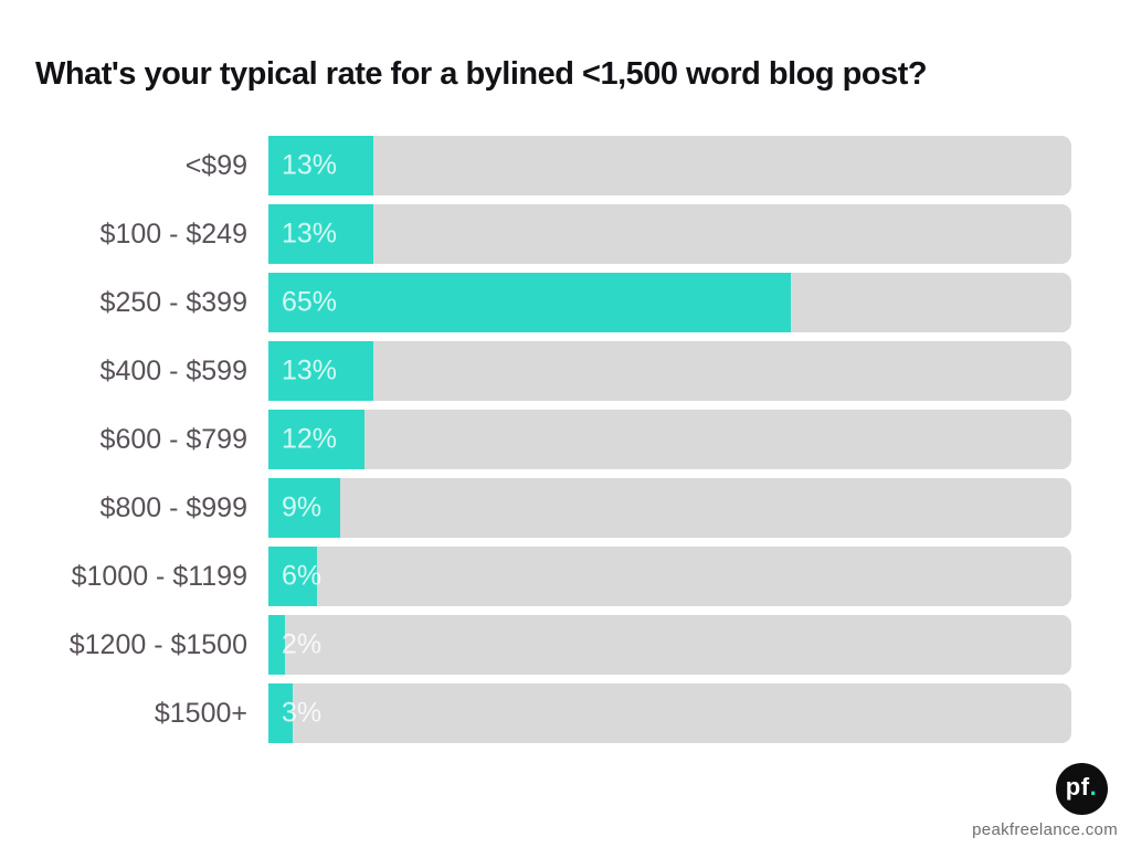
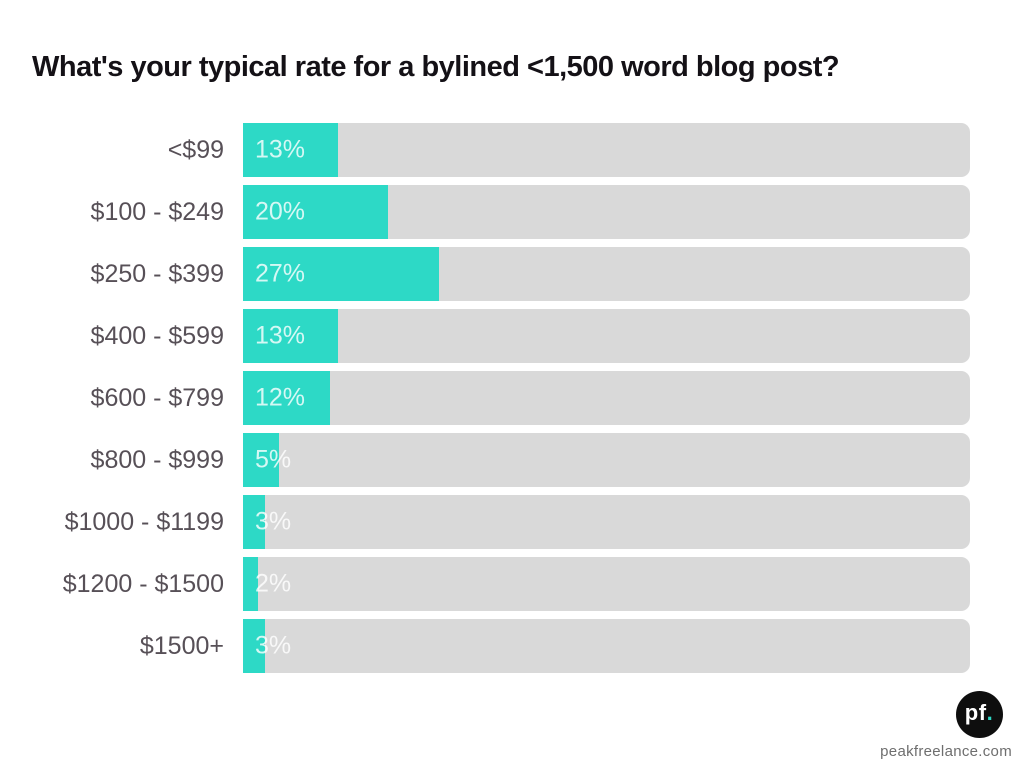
$100 - $249: 13% -> 20%
$250 - $399: 65% -> 27%
$800 - $999: 9% -> 5%
$1000 - $1199: 6% -> 3%
